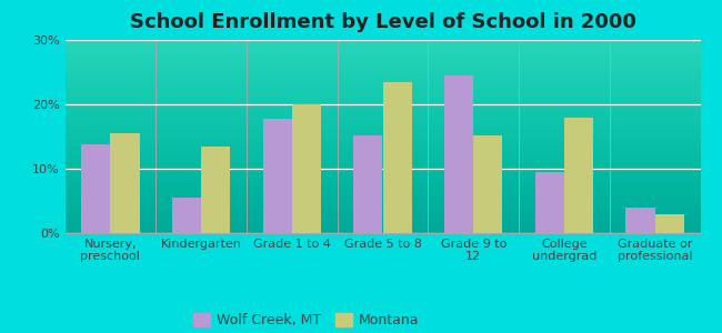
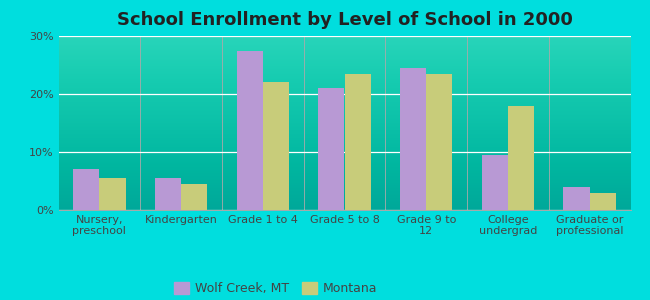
Wolf Creek, MT/Nursery, preschool: 13.8% -> 7.0%
Montana/Nursery, preschool: 15.6% -> 5.5%
Montana/Kindergarten: 13.4% -> 4.5%
Wolf Creek, MT/Grade 1 to 4: 17.8% -> 27.5%
Montana/Grade 1 to 4: 20.0% -> 22.0%
Wolf Creek, MT/Grade 5 to 8: 15.2% -> 21.0%
Montana/Grade 9 to 12: 15.2% -> 23.5%
